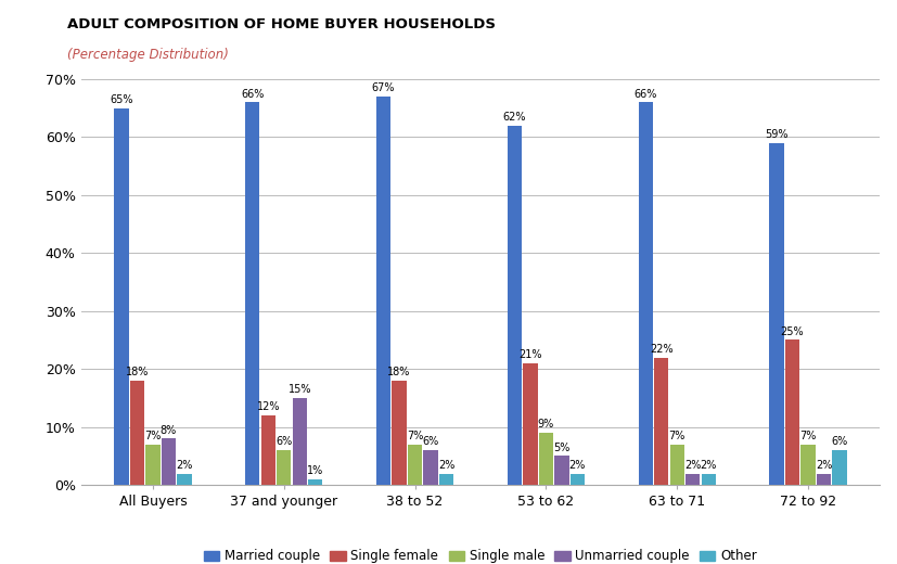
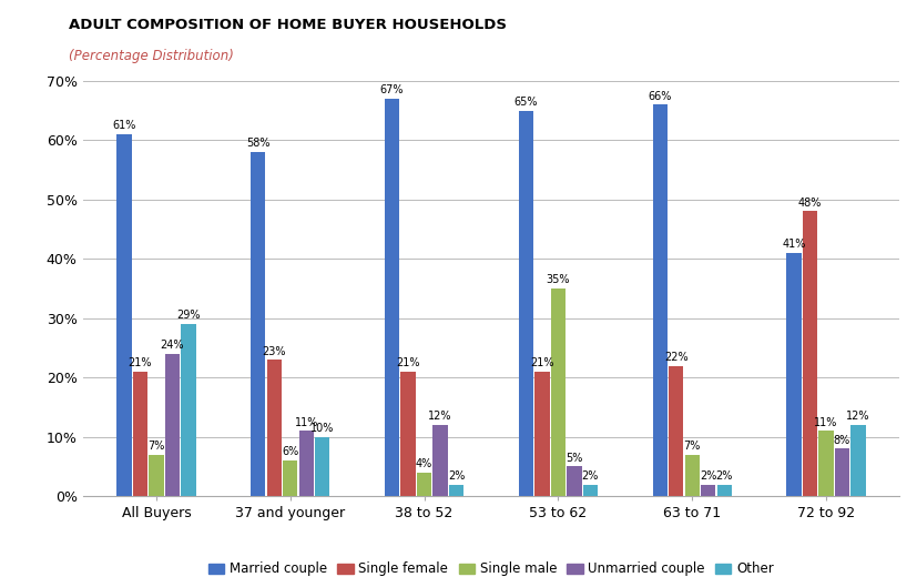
Married couple/All Buyers: 65% -> 61%
Single female/All Buyers: 18% -> 21%
Unmarried couple/All Buyers: 8% -> 24%
Other/All Buyers: 2% -> 29%
Married couple/37 and younger: 66% -> 58%
Single female/37 and younger: 12% -> 23%
Unmarried couple/37 and younger: 15% -> 11%
Other/37 and younger: 1% -> 10%
Single female/38 to 52: 18% -> 21%
Single male/38 to 52: 7% -> 4%
Unmarried couple/38 to 52: 6% -> 12%
Married couple/53 to 62: 62% -> 65%
Single male/53 to 62: 9% -> 35%
Married couple/72 to 92: 59% -> 41%
Single female/72 to 92: 25% -> 48%
Single male/72 to 92: 7% -> 11%
Unmarried couple/72 to 92: 2% -> 8%
Other/72 to 92: 6% -> 12%
